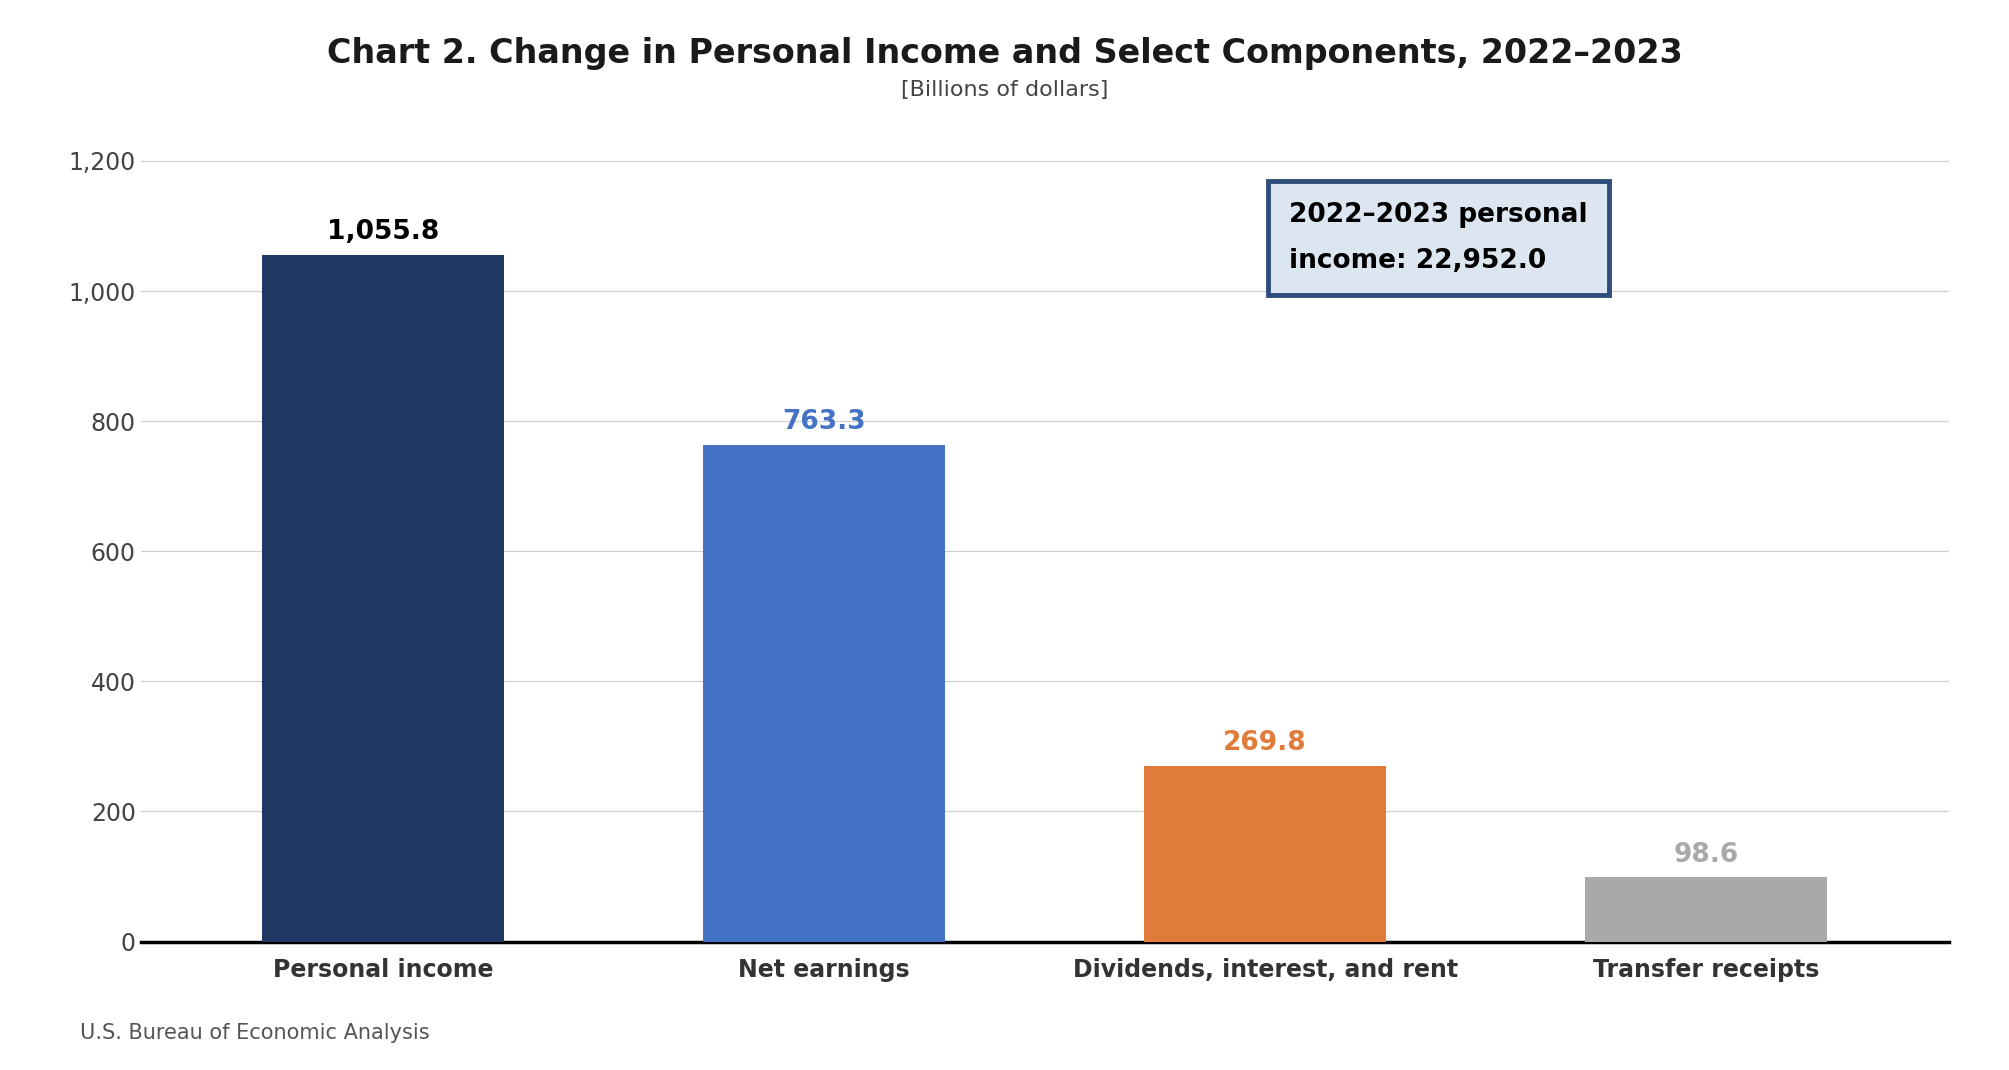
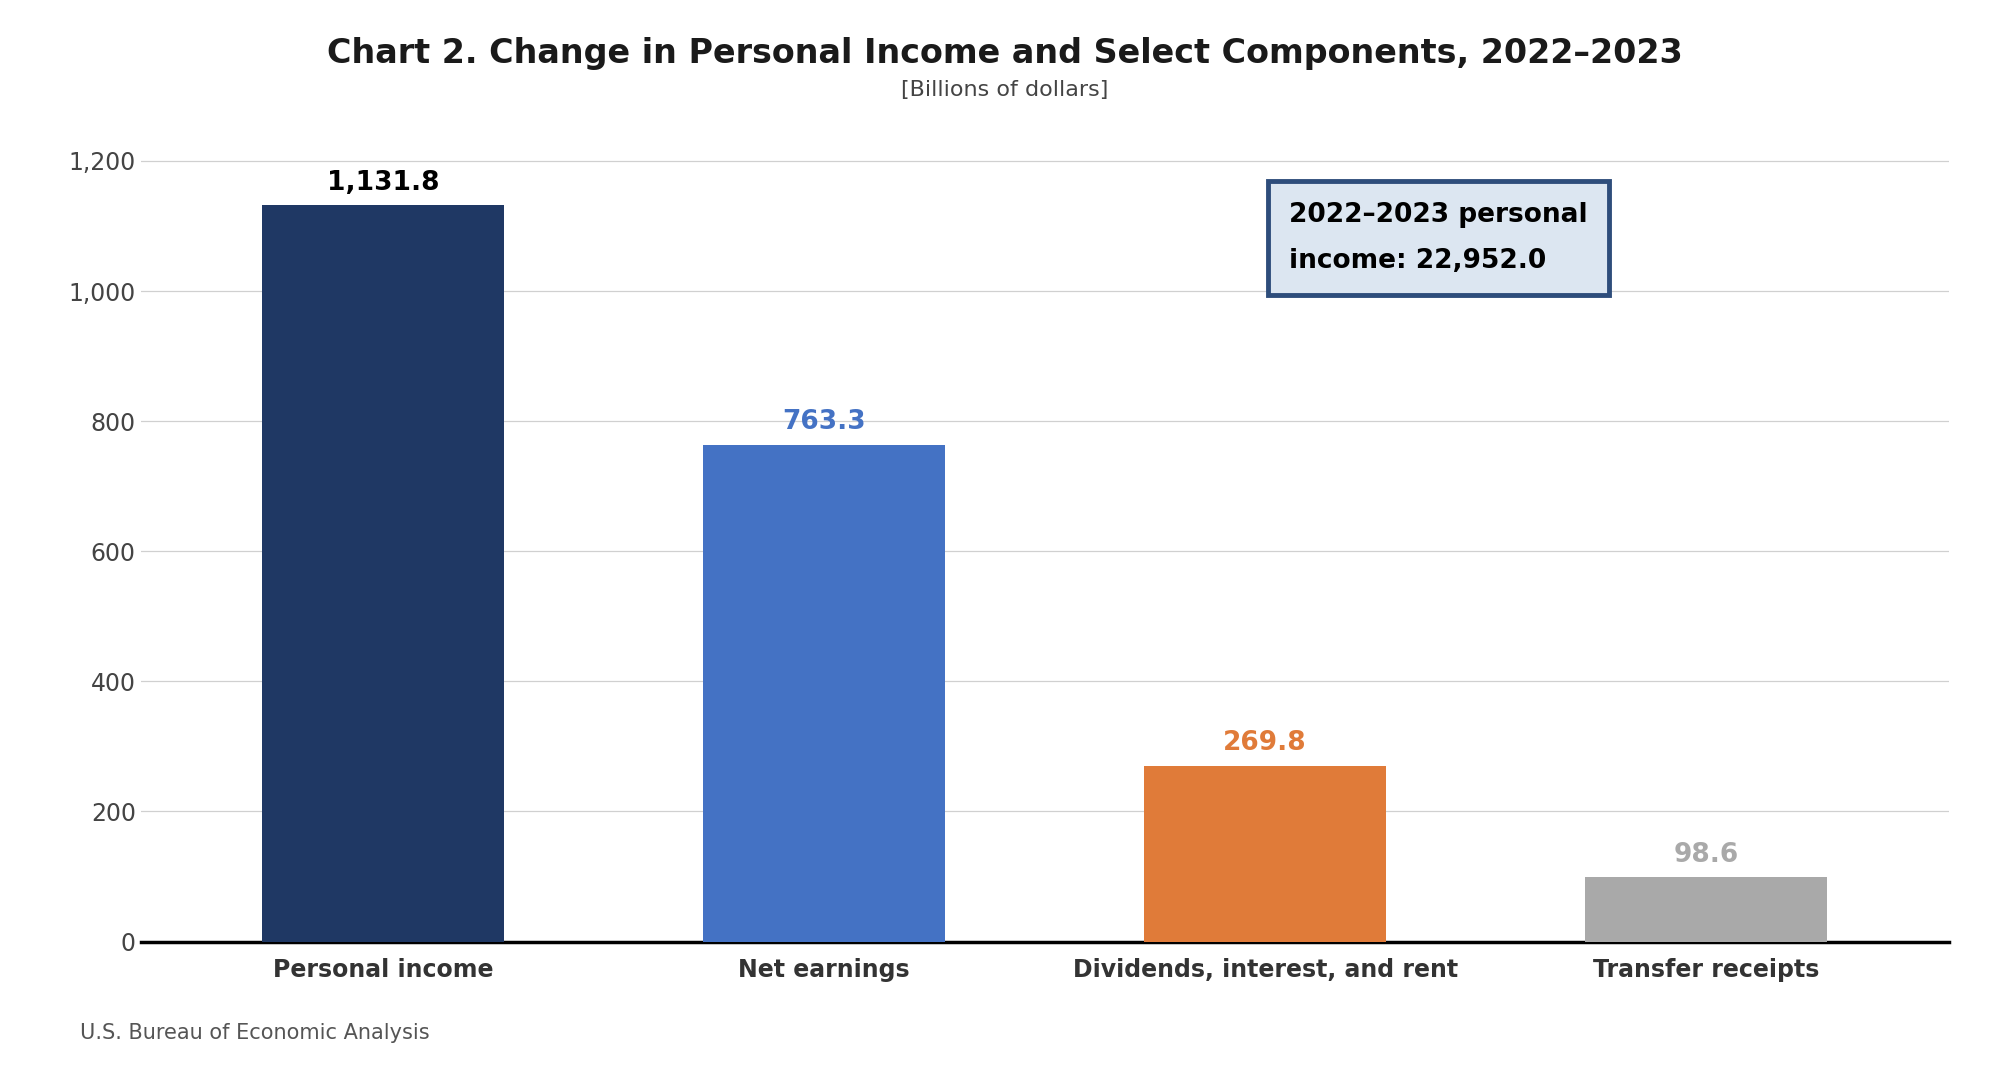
Personal income: 1,055.8 -> 1,131.8
